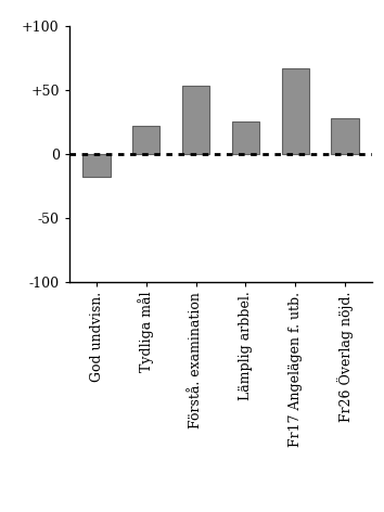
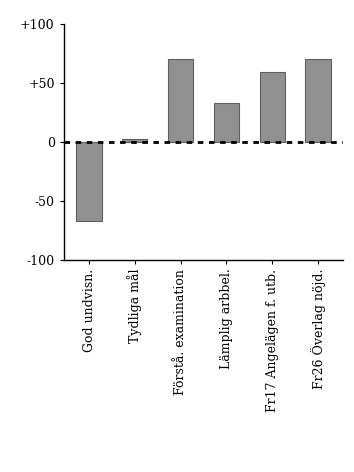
God undvisn.: -18 -> -67
Tydliga mål: 22 -> 2
Förstå. examination: 53 -> 70
Lämplig arbbel.: 25 -> 33
Fr17 Angelägen f. utb.: 67 -> 59
Fr26 Överlag nöjd.: 28 -> 70
